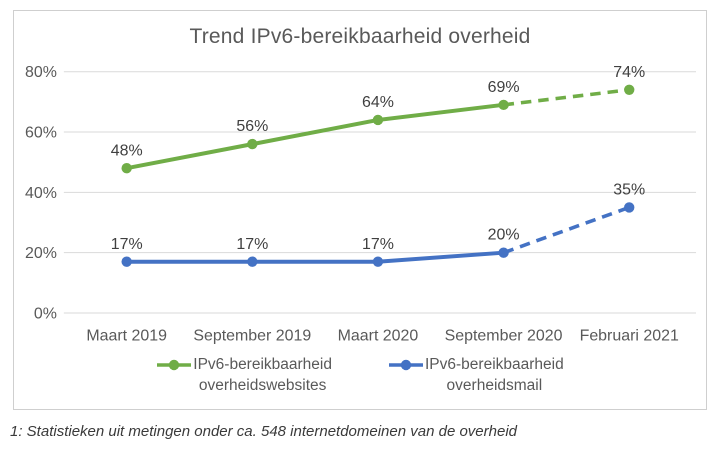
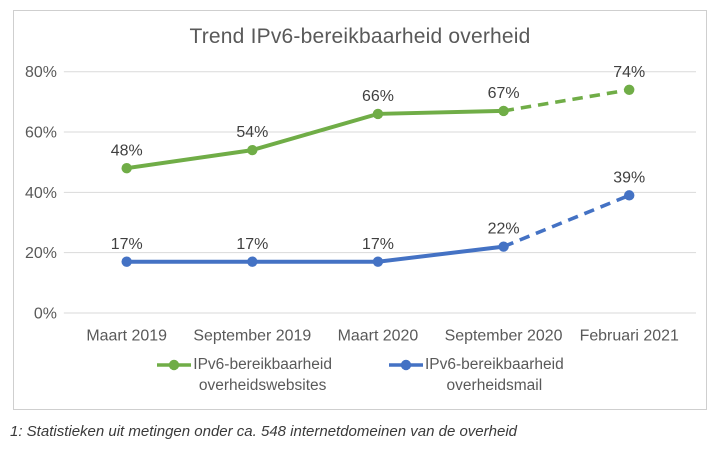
IPv6-bereikbaarheid overheidswebsites/September 2019: 56% -> 54%
IPv6-bereikbaarheid overheidswebsites/Maart 2020: 64% -> 66%
IPv6-bereikbaarheid overheidswebsites/September 2020: 69% -> 67%
IPv6-bereikbaarheid overheidsmail/September 2020: 20% -> 22%
IPv6-bereikbaarheid overheidsmail/Februari 2021: 35% -> 39%
